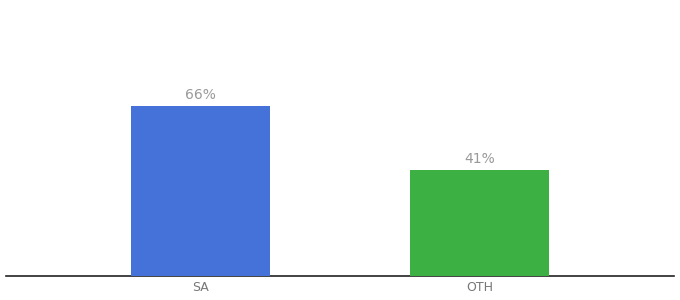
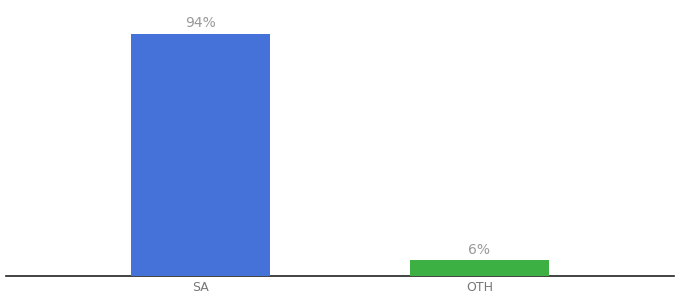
SA: 66% -> 94%
OTH: 41% -> 6%
